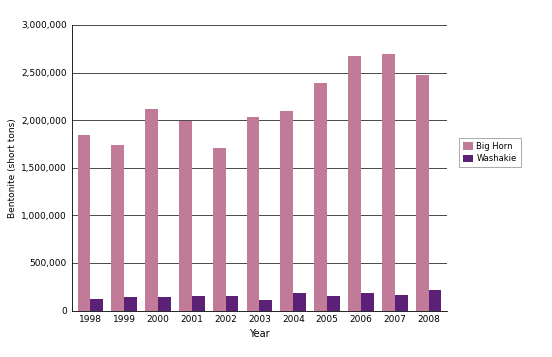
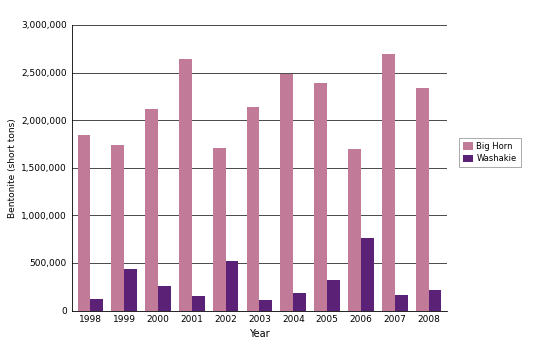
Washakie/1999: 140,000 -> 440,000
Washakie/2000: 140,000 -> 260,000
Big Horn/2001: 1,990,000 -> 2,640,000
Washakie/2002: 160,000 -> 520,000
Big Horn/2003: 2,030,000 -> 2,140,000
Big Horn/2004: 2,100,000 -> 2,480,000
Washakie/2005: 160,000 -> 320,000
Big Horn/2006: 2,670,000 -> 1,700,000
Washakie/2006: 180,000 -> 760,000
Big Horn/2008: 2,470,000 -> 2,340,000
